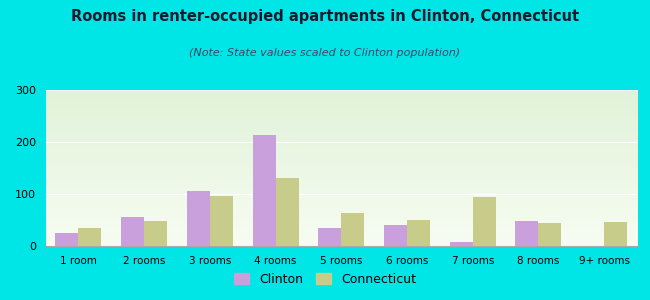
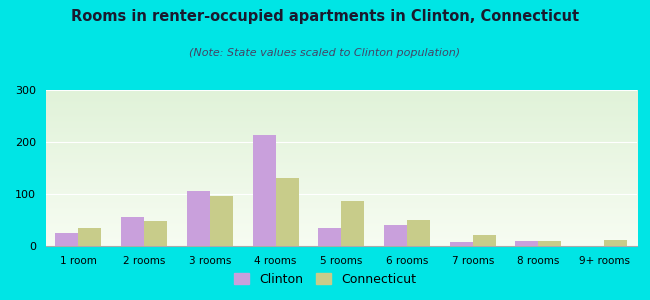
Connecticut/5 rooms: 64 -> 87
Connecticut/7 rooms: 94 -> 22
Clinton/8 rooms: 48 -> 10
Connecticut/8 rooms: 44 -> 10
Connecticut/9+ rooms: 46 -> 12
